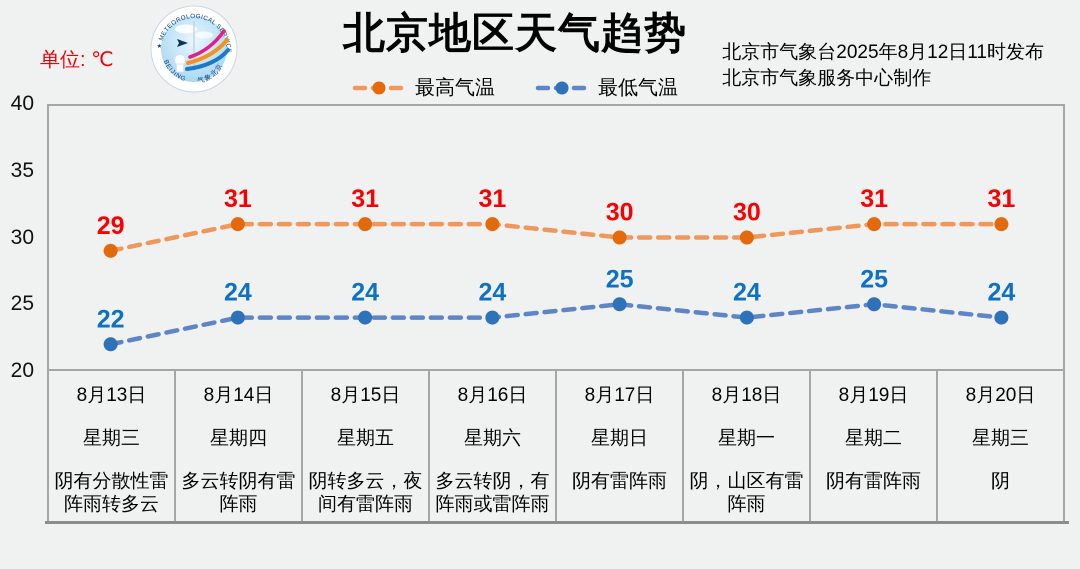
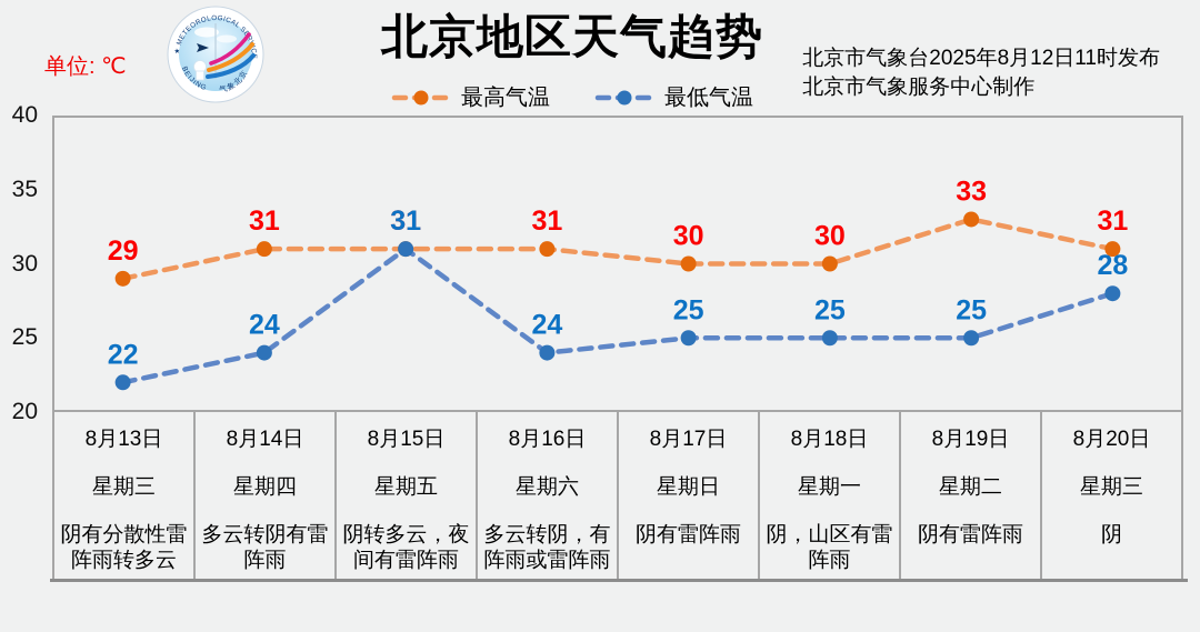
最低气温/8月15日: 24 -> 31
最低气温/8月18日: 24 -> 25
最高气温/8月19日: 31 -> 33
最低气温/8月20日: 24 -> 28
